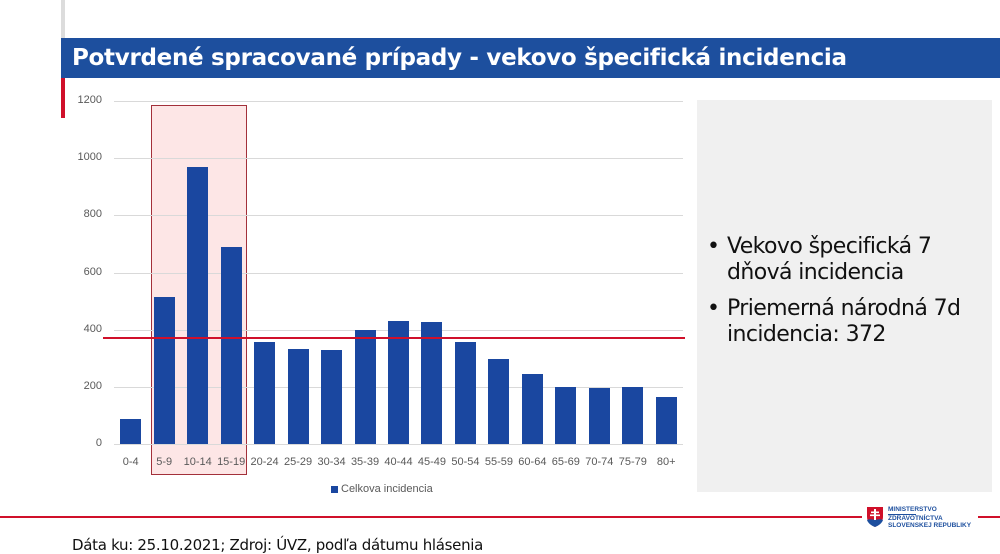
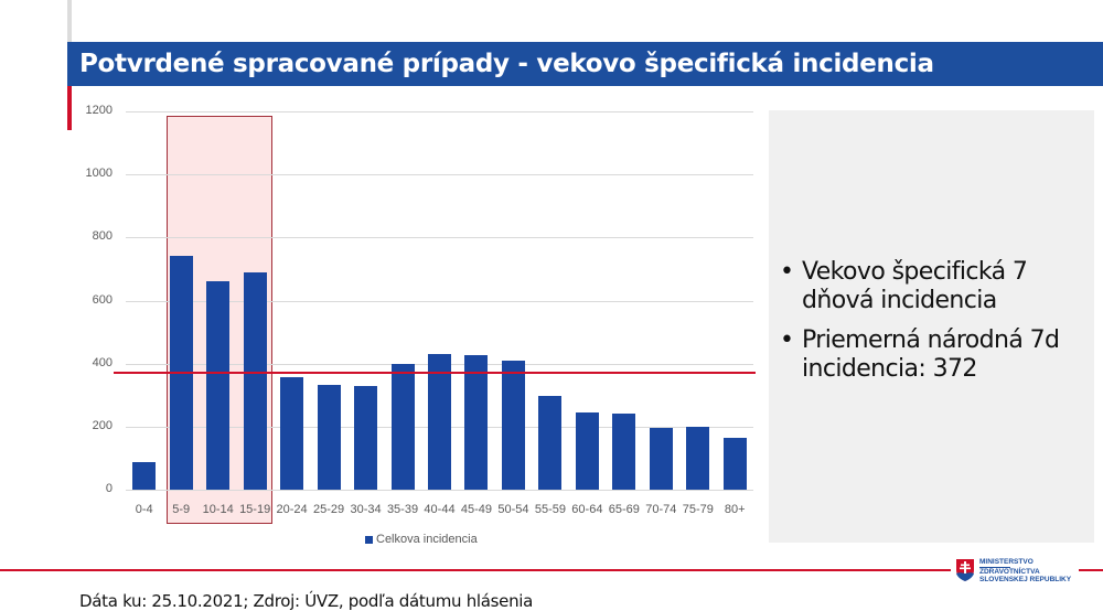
5-9: 520 -> 740
10-14: 970 -> 660
50-54: 360 -> 410
65-69: 200 -> 240
